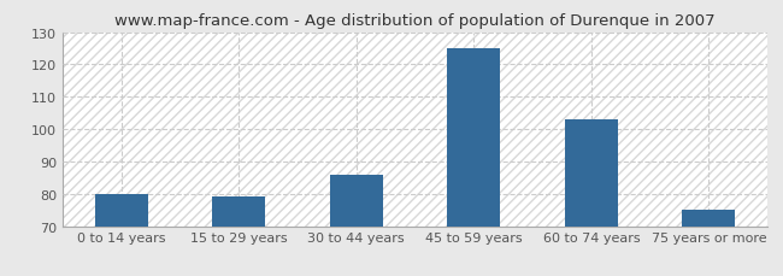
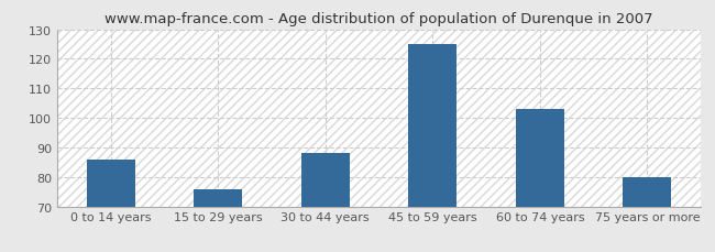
0 to 14 years: 80 -> 86
15 to 29 years: 79 -> 76
30 to 44 years: 86 -> 88
75 years or more: 75 -> 80
